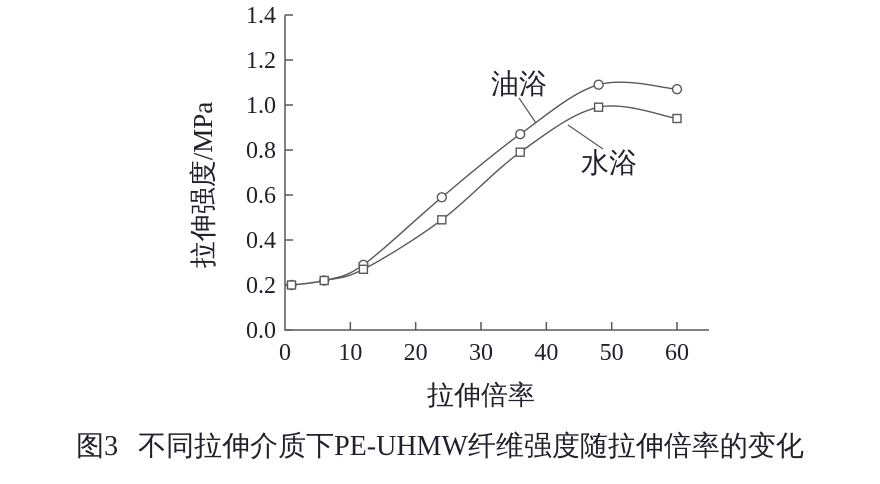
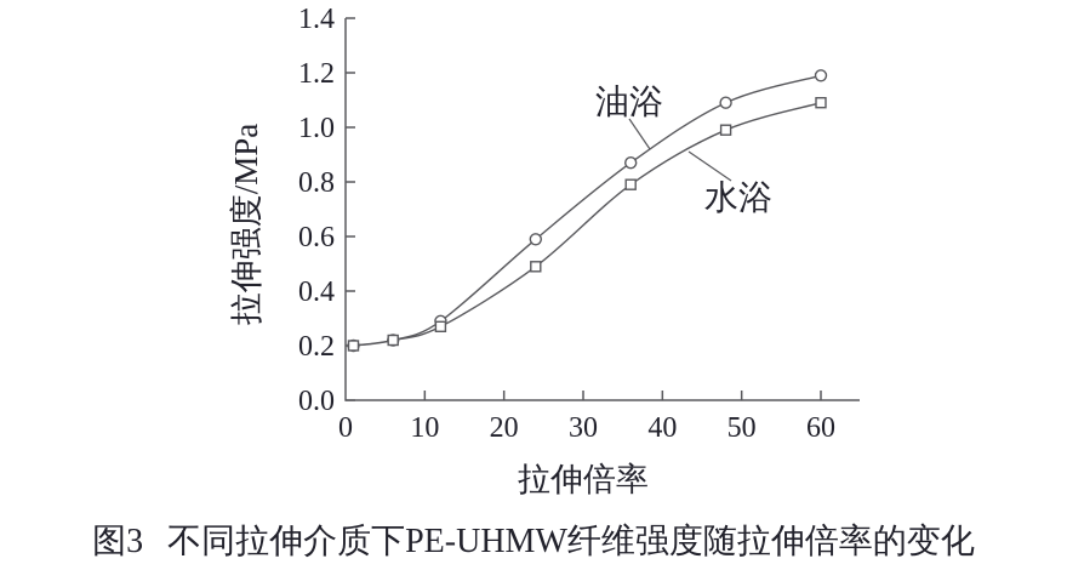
油浴/60: 1.07 -> 1.19
水浴/60: 0.94 -> 1.09
